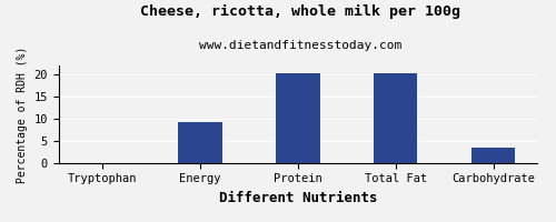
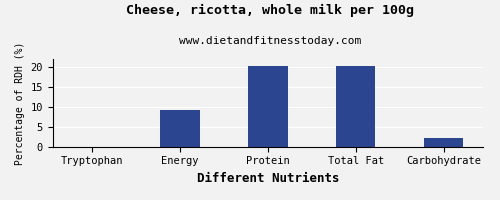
Carbohydrate: 3.5 -> 2.1
